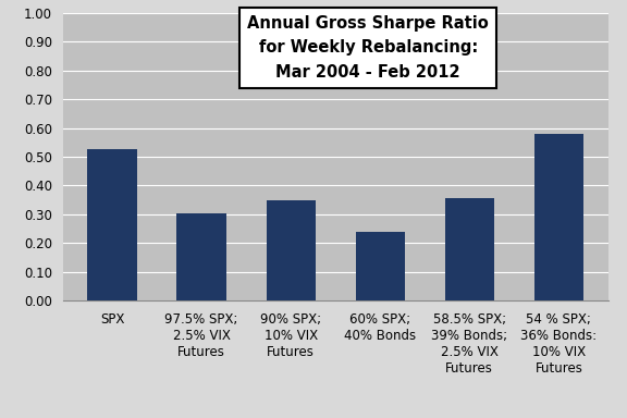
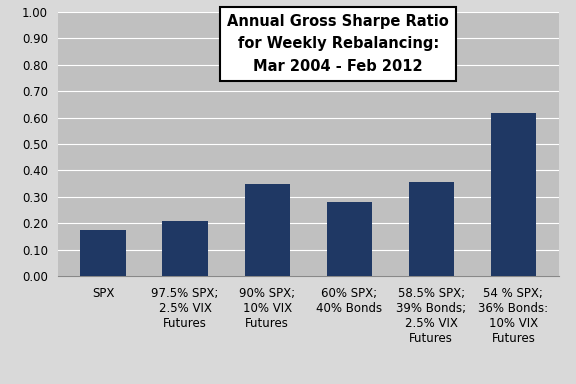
SPX: 0.525 -> 0.175
97.5% SPX; 2.5% VIX Futures: 0.305 -> 0.208
60% SPX; 40% Bonds: 0.240 -> 0.280
54 % SPX; 36% Bonds: 10% VIX Futures: 0.580 -> 0.618
